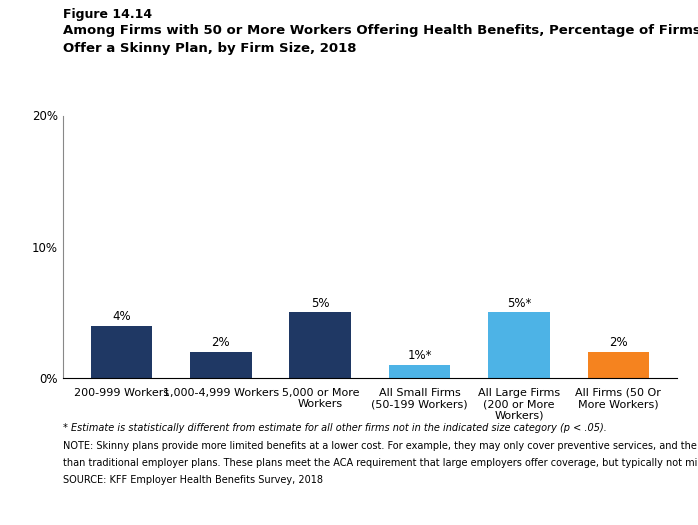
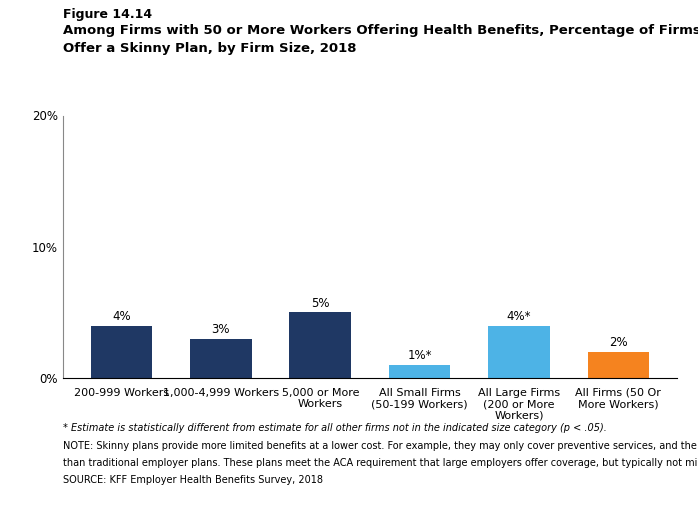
1,000-4,999 Workers: 2% -> 3%
All Large Firms (200 or More Workers): 5%* -> 4%*
